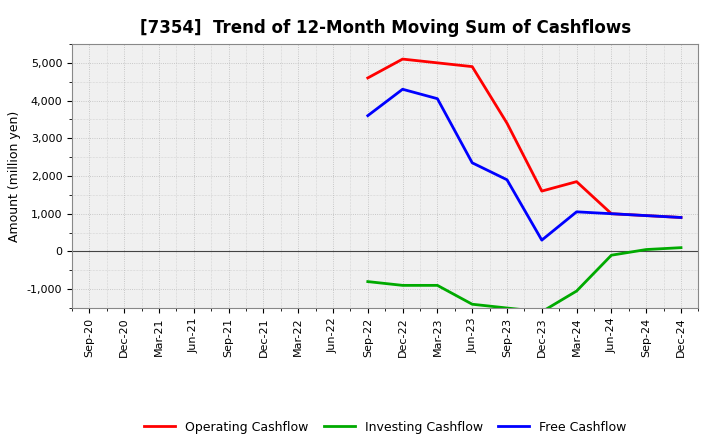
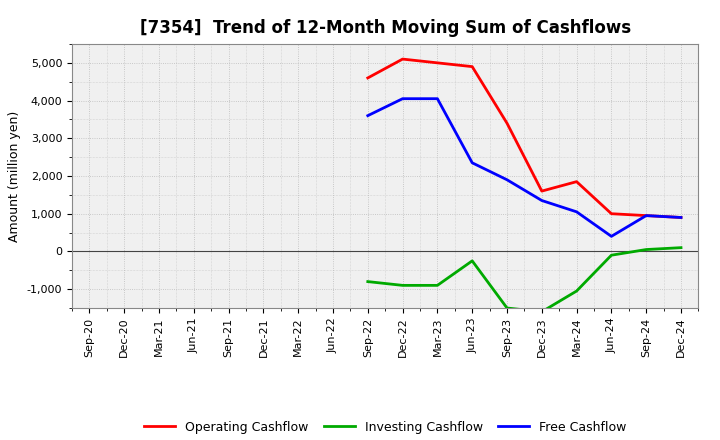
Free Cashflow/Dec-22: 4,300 -> 4,050
Investing Cashflow/Jun-23: -1,400 -> -250
Free Cashflow/Dec-23: 300 -> 1,350
Free Cashflow/Jun-24: 1,000 -> 400
